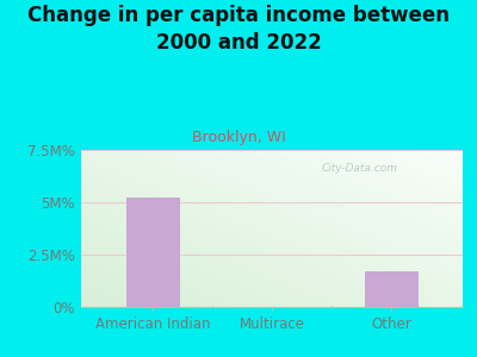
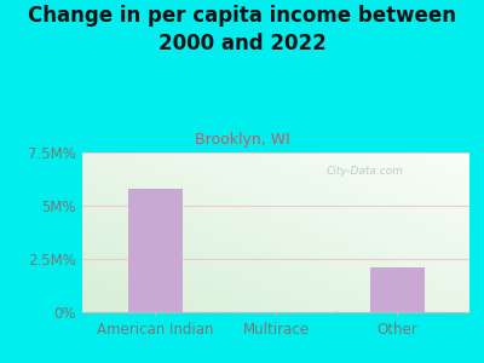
American Indian: 5.2M% -> 5.8M%
Other: 1.7M% -> 2.1M%
